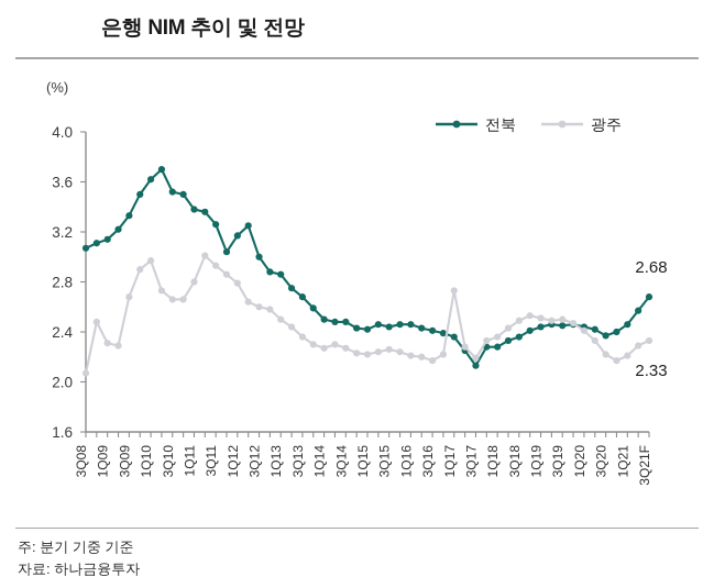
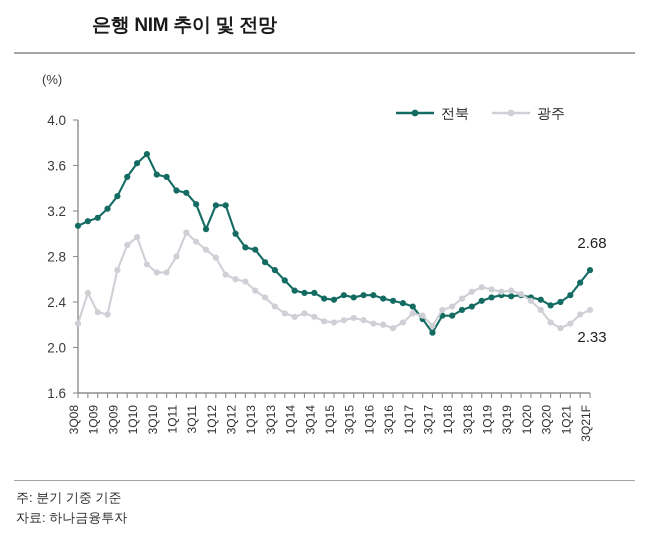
광주/3Q08: 2.07 -> 2.21
전북/1Q12: 3.17 -> 3.25
광주/1Q17: 2.73 -> 2.30
